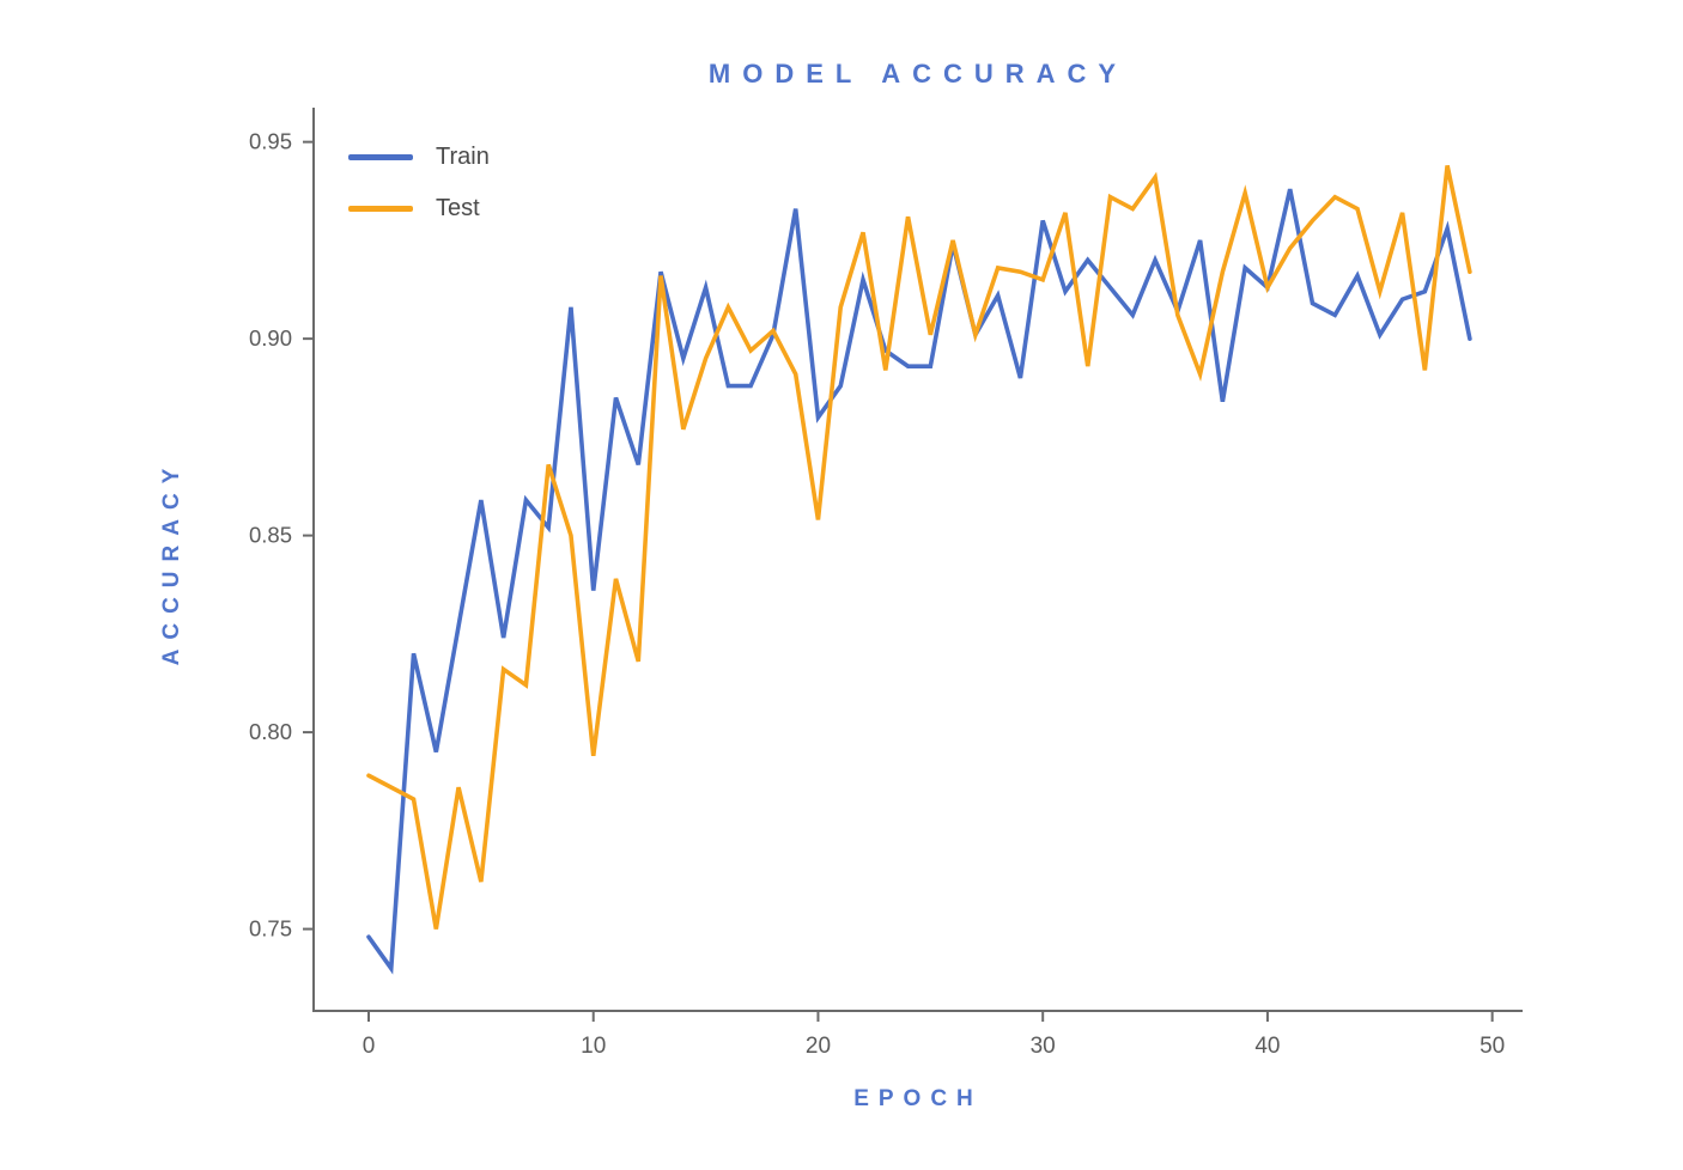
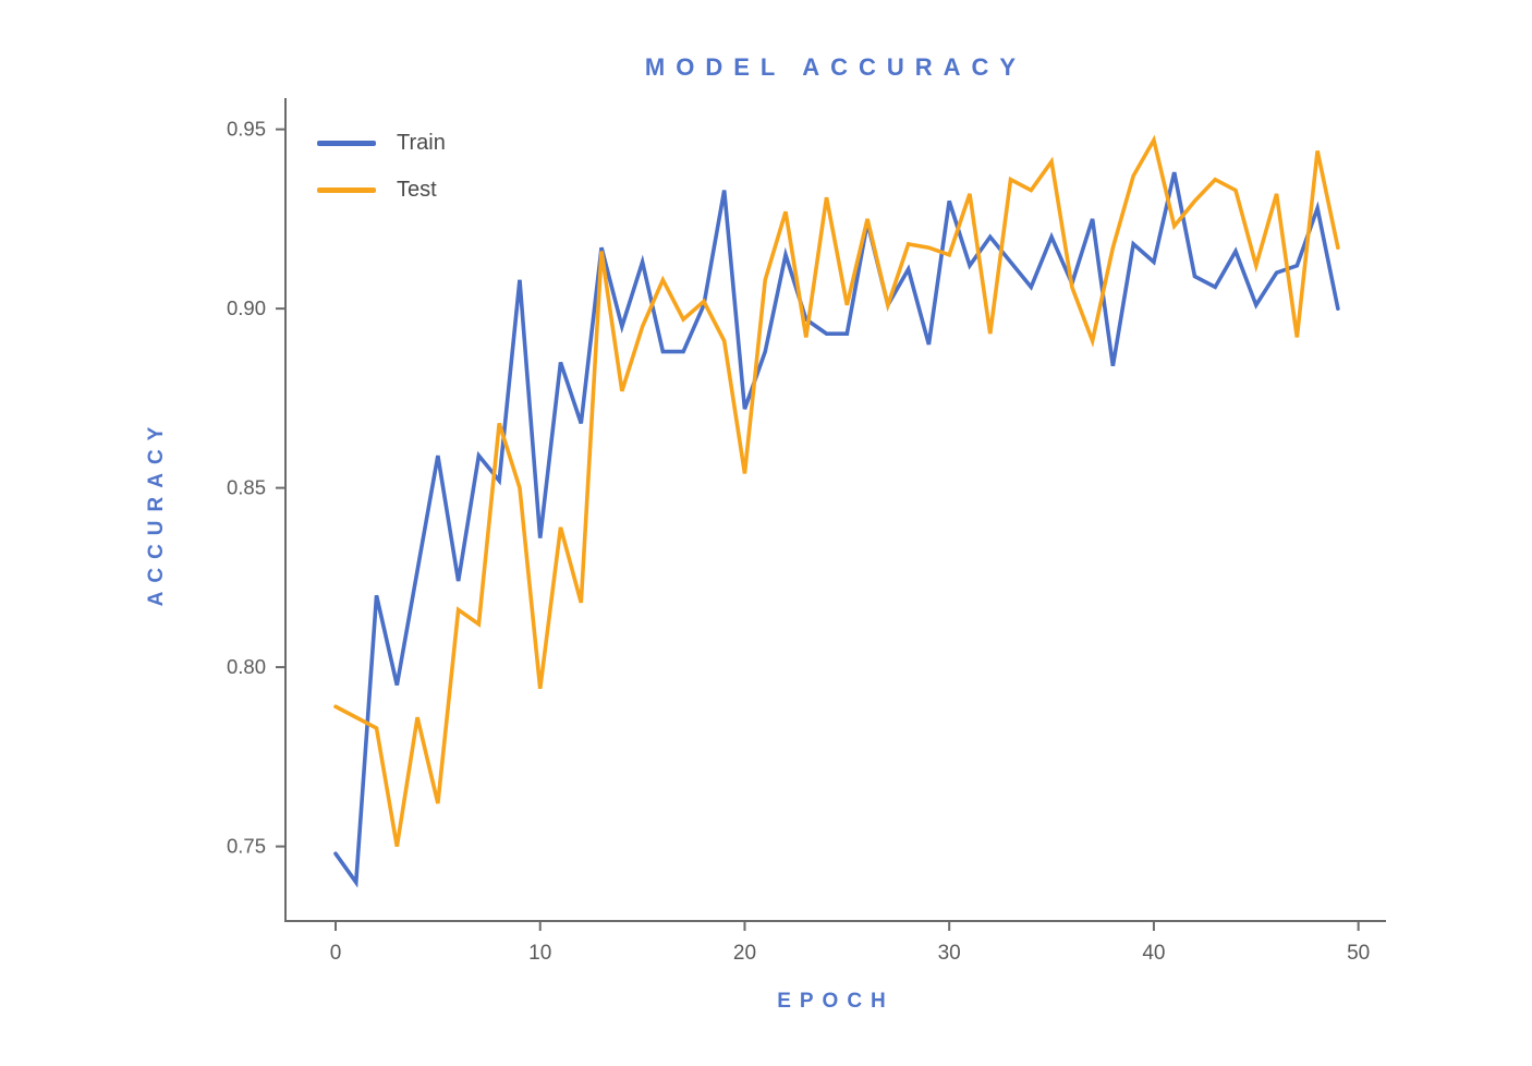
Train/20: 0.880 -> 0.872
Test/40: 0.913 -> 0.947
